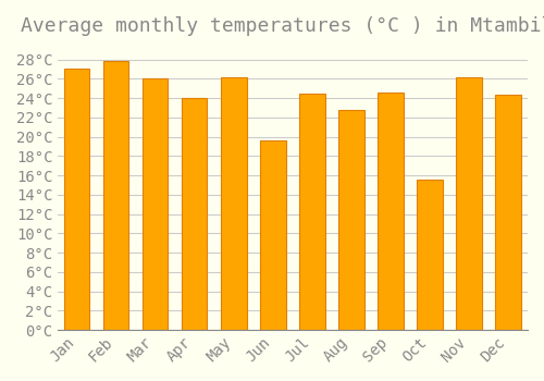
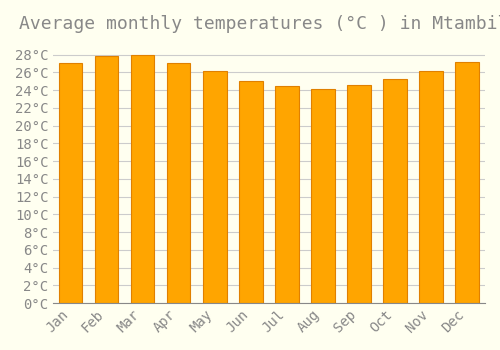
Mar: 26.0°C -> 27.9°C
Apr: 24.0°C -> 27.1°C
Jun: 19.6°C -> 25.0°C
Aug: 22.8°C -> 24.1°C
Oct: 15.6°C -> 25.2°C
Dec: 24.4°C -> 27.2°C
